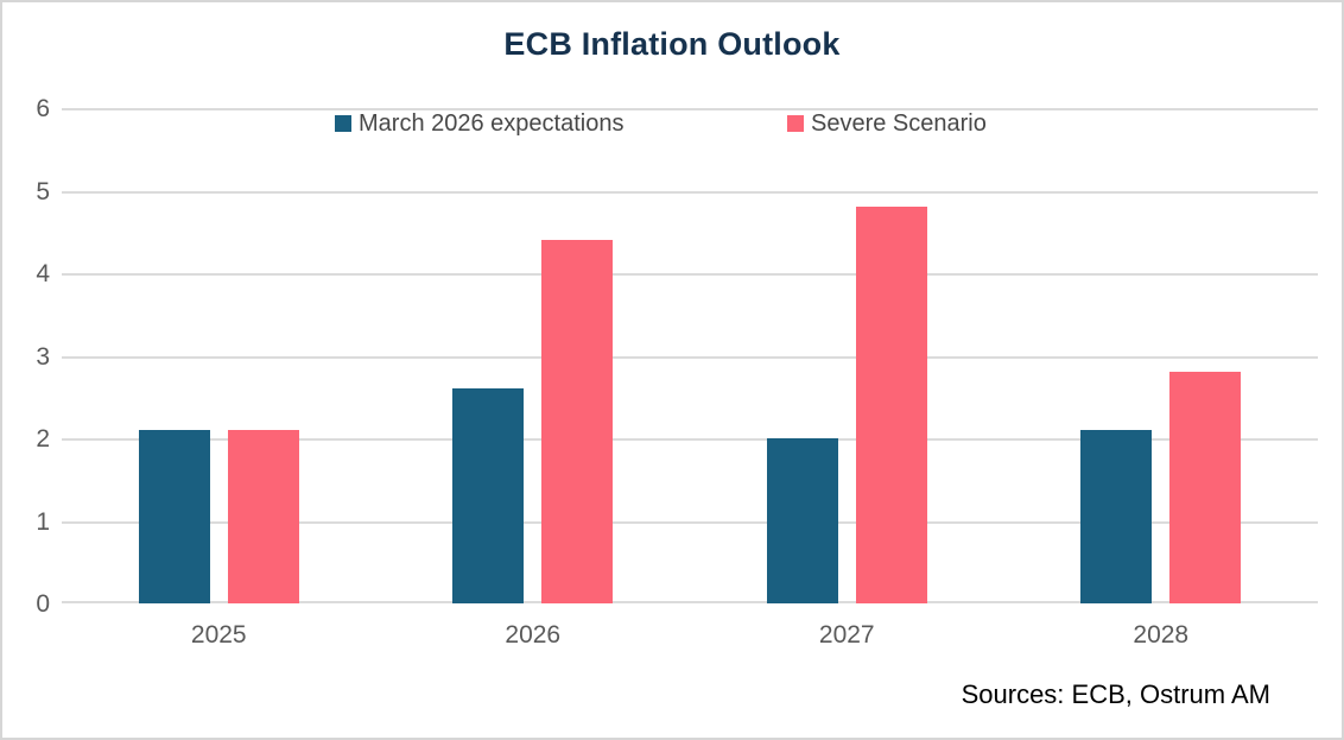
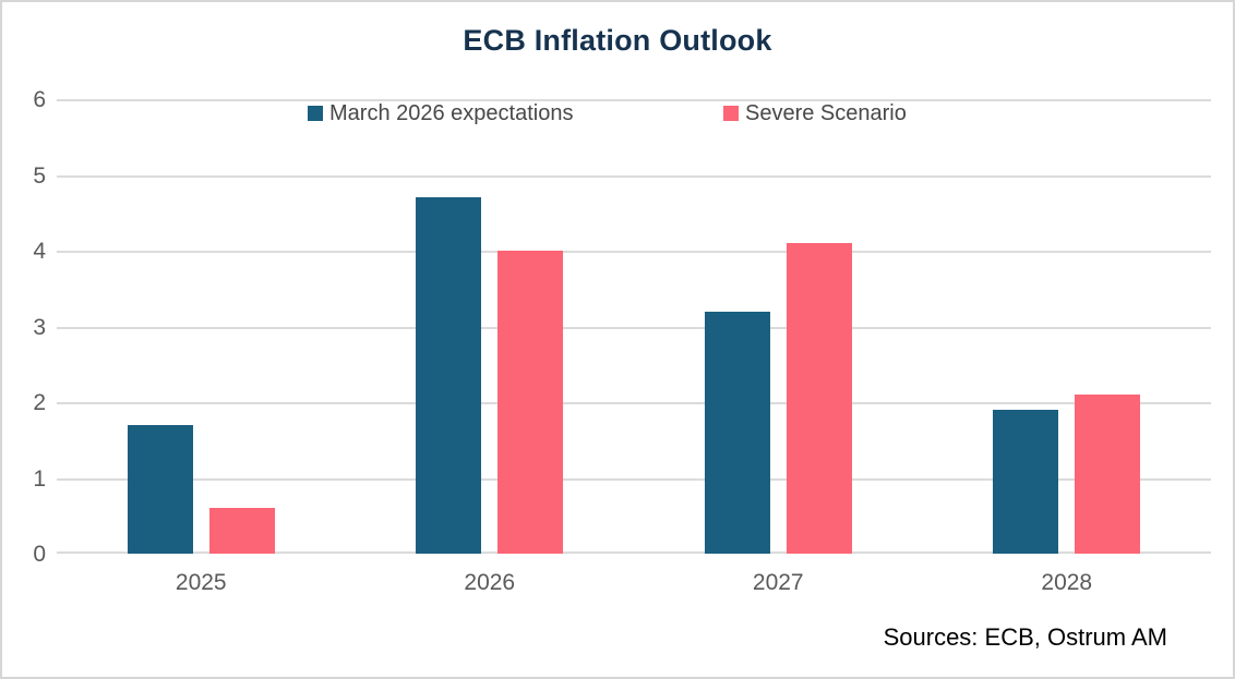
March 2026 expectations/2025: 2.1 -> 1.7
Severe Scenario/2025: 2.1 -> 0.6
March 2026 expectations/2026: 2.6 -> 4.7
Severe Scenario/2026: 4.4 -> 4.0
March 2026 expectations/2027: 2.0 -> 3.2
Severe Scenario/2027: 4.8 -> 4.1
March 2026 expectations/2028: 2.1 -> 1.9
Severe Scenario/2028: 2.8 -> 2.1
